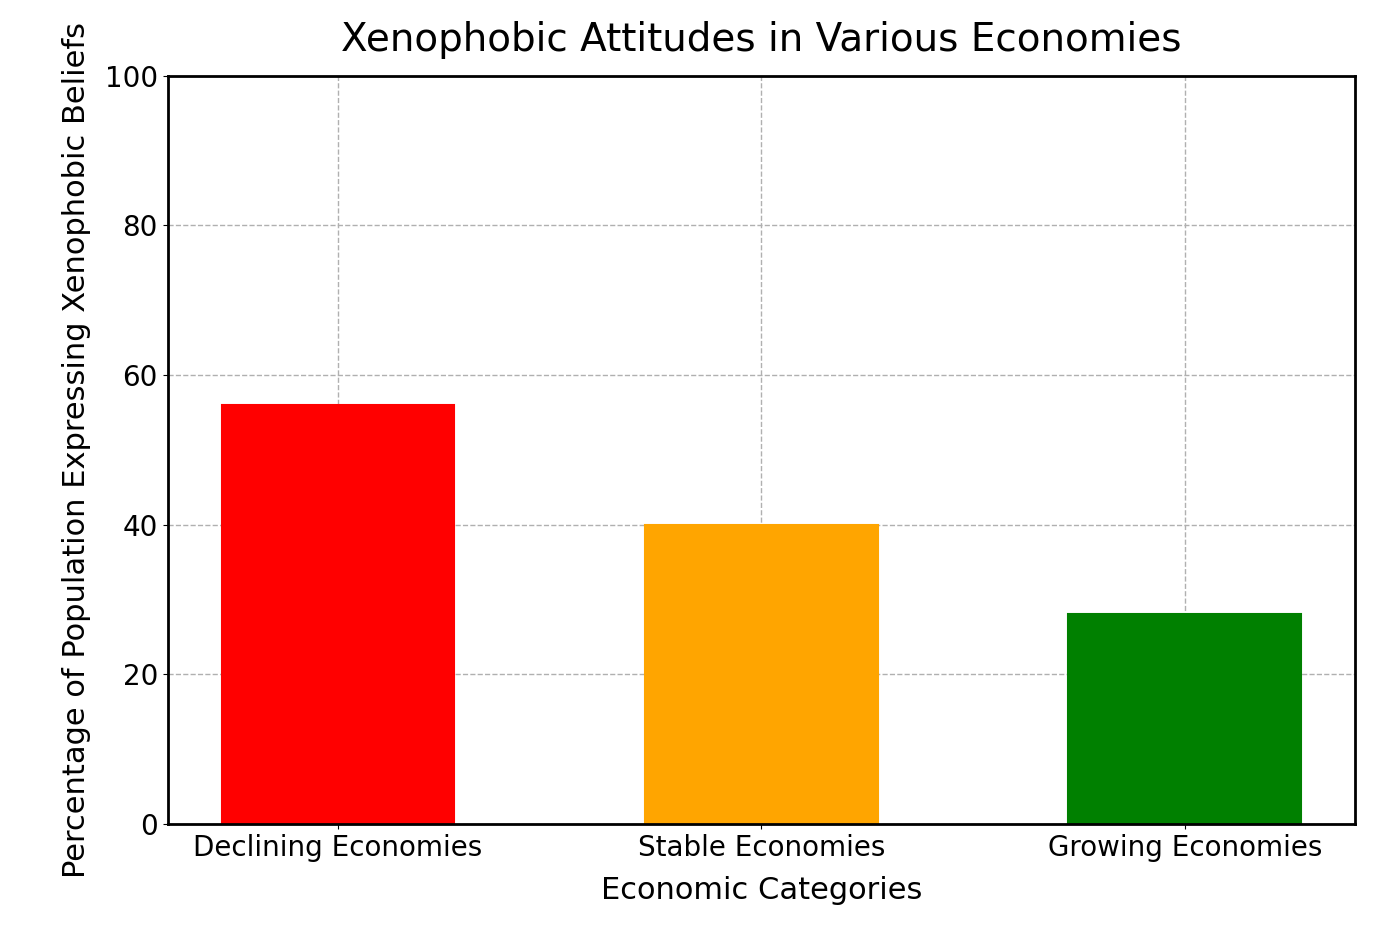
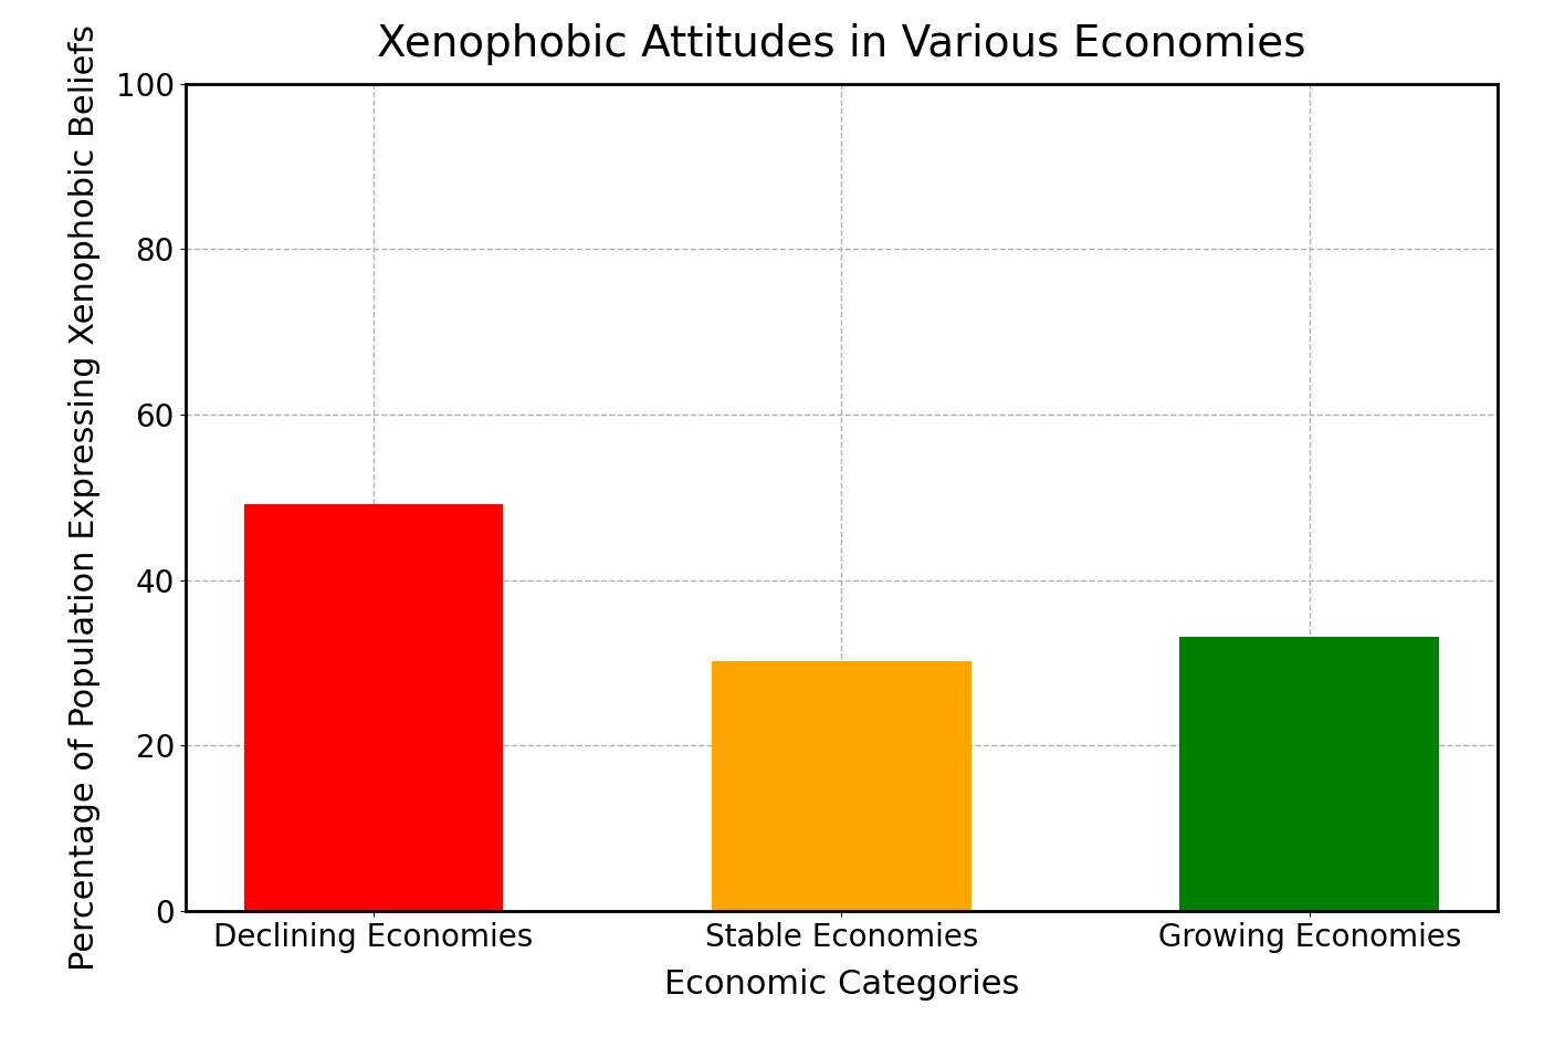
Declining Economies: 56 -> 49
Stable Economies: 40 -> 30
Growing Economies: 28 -> 33
